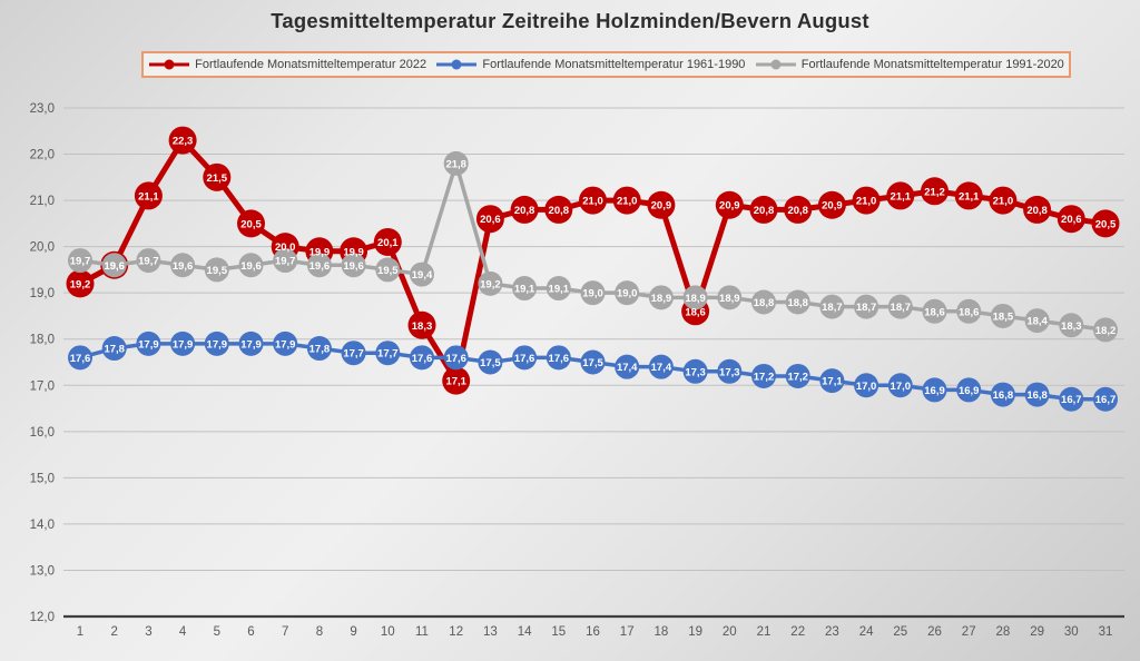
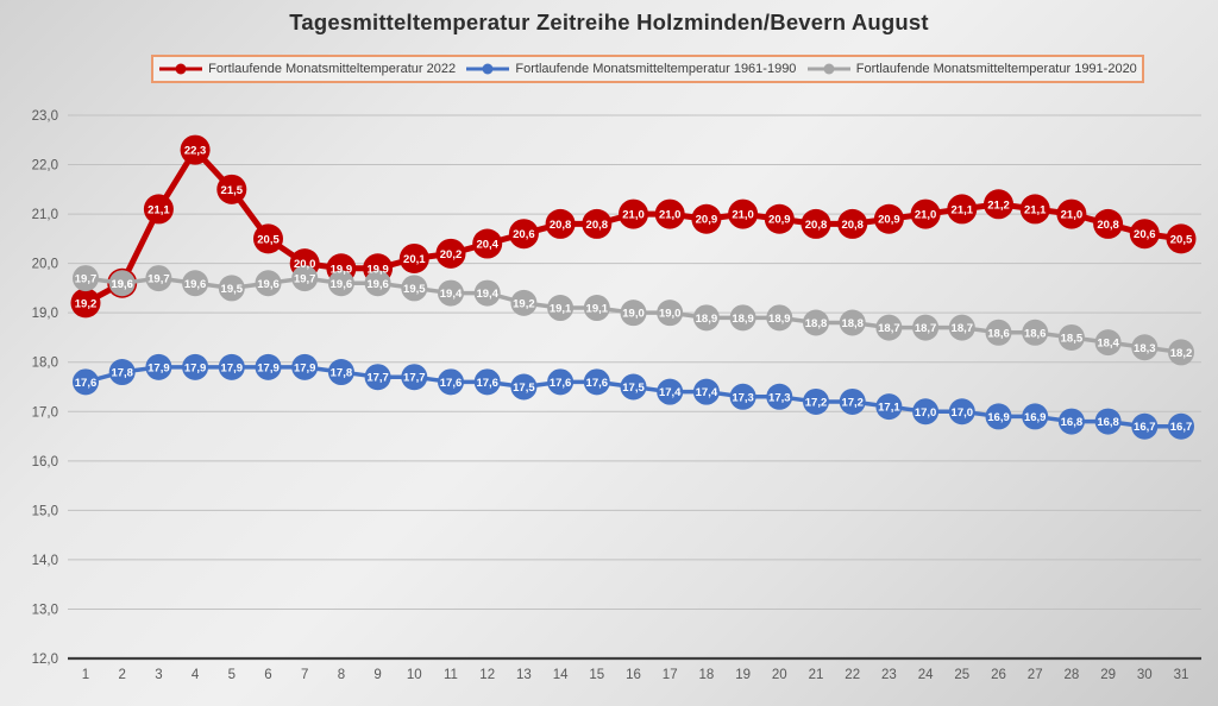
Fortlaufende Monatsmitteltemperatur 2022/11: 18,3 -> 20,2
Fortlaufende Monatsmitteltemperatur 2022/12: 17,1 -> 20,4
Fortlaufende Monatsmitteltemperatur 1991-2020/12: 21,8 -> 19,4
Fortlaufende Monatsmitteltemperatur 2022/19: 18,6 -> 21,0
